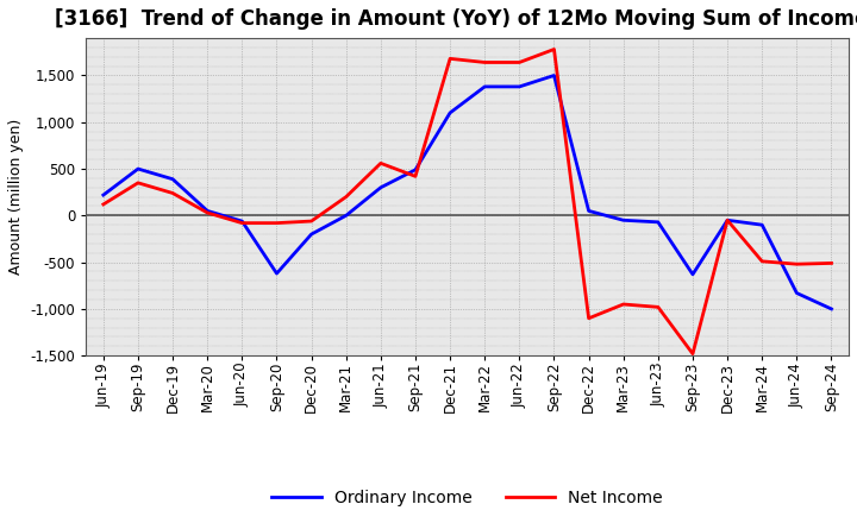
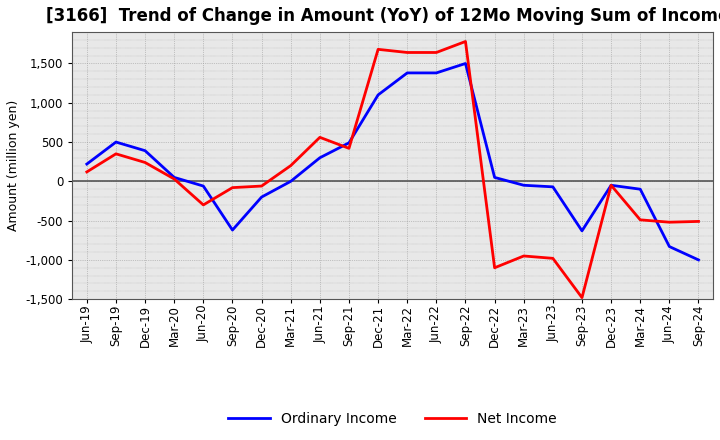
Net Income/Jun-20: -80 -> -300
